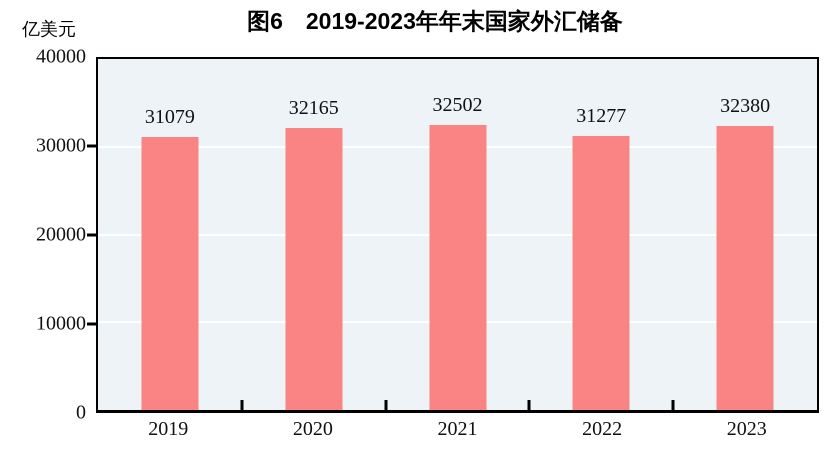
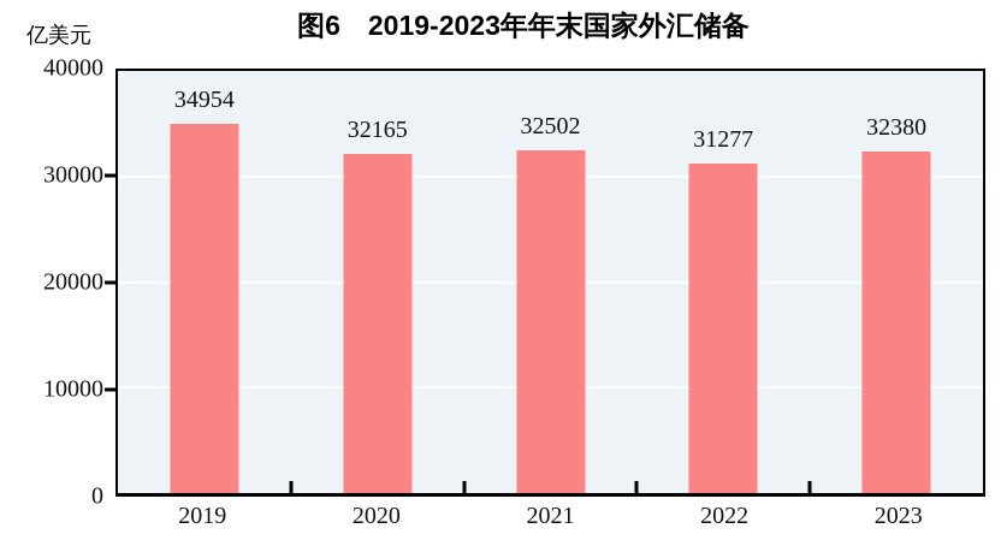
2019: 31079 -> 34954
